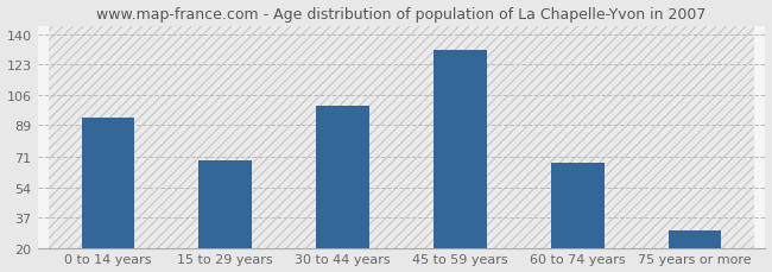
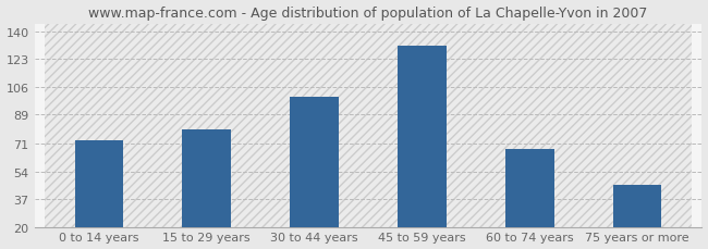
0 to 14 years: 93 -> 73
15 to 29 years: 69 -> 80
75 years or more: 30 -> 46
